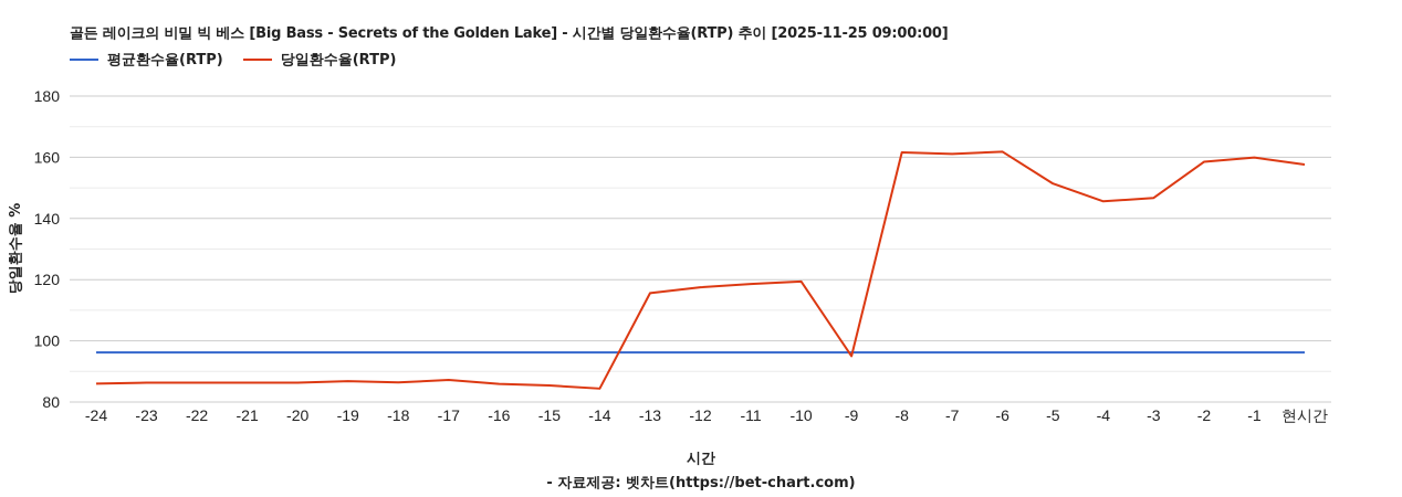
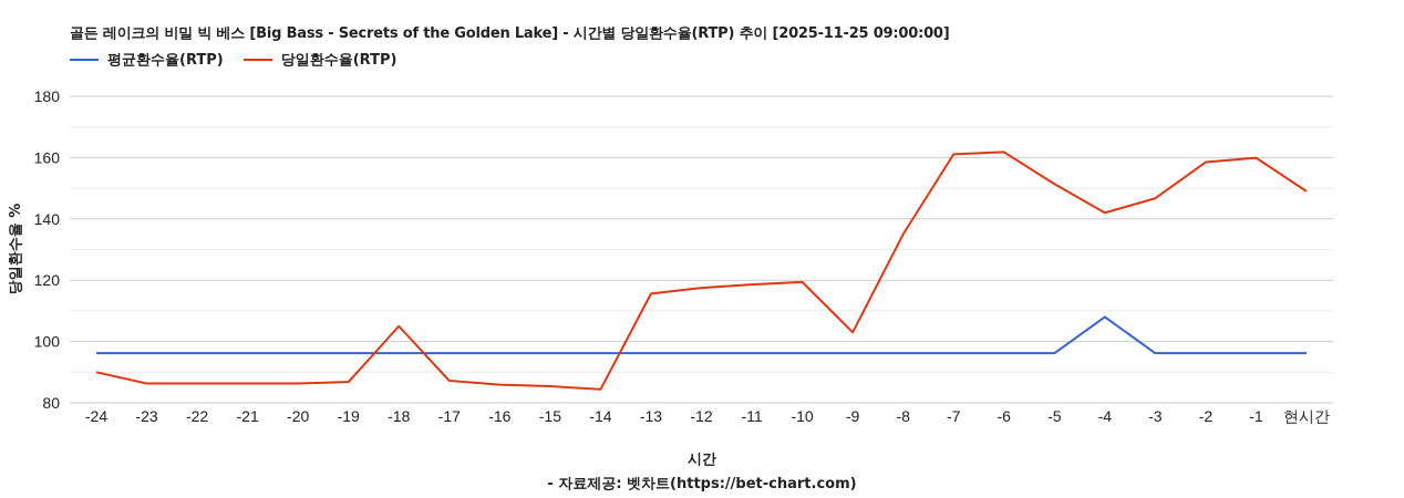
당일환수율(RTP)/-24: 86 -> 90
당일환수율(RTP)/-18: 86 -> 105
당일환수율(RTP)/-9: 95 -> 103
당일환수율(RTP)/-8: 162 -> 135
평균환수율(RTP)/-4: 96 -> 108
당일환수율(RTP)/-4: 146 -> 142
당일환수율(RTP)/현시간: 158 -> 149
